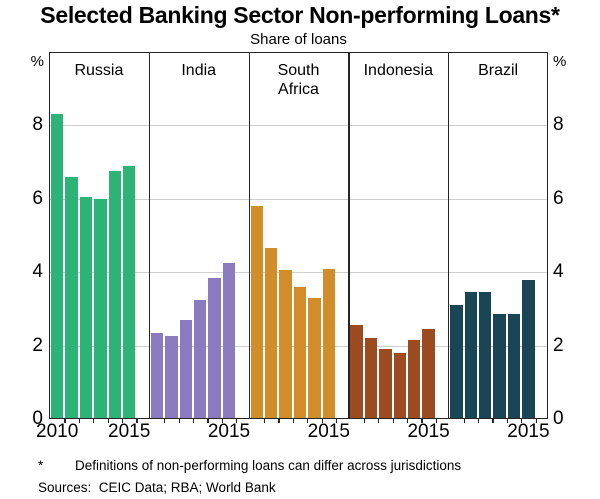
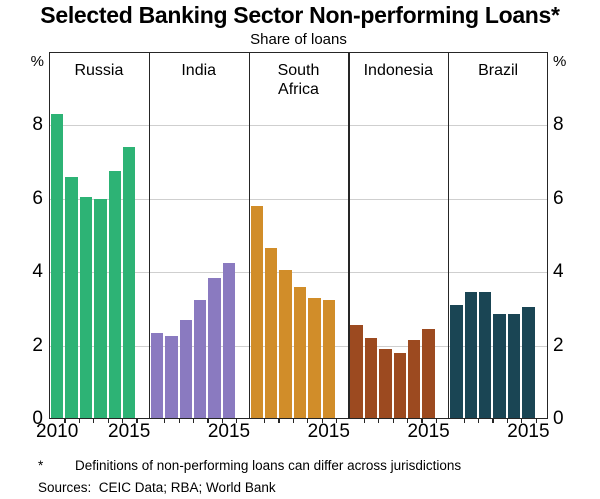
Russia/2015: 6.9 -> 7.4
South Africa/2015: 4.1 -> 3.2
Brazil/2015: 3.8 -> 3.0
